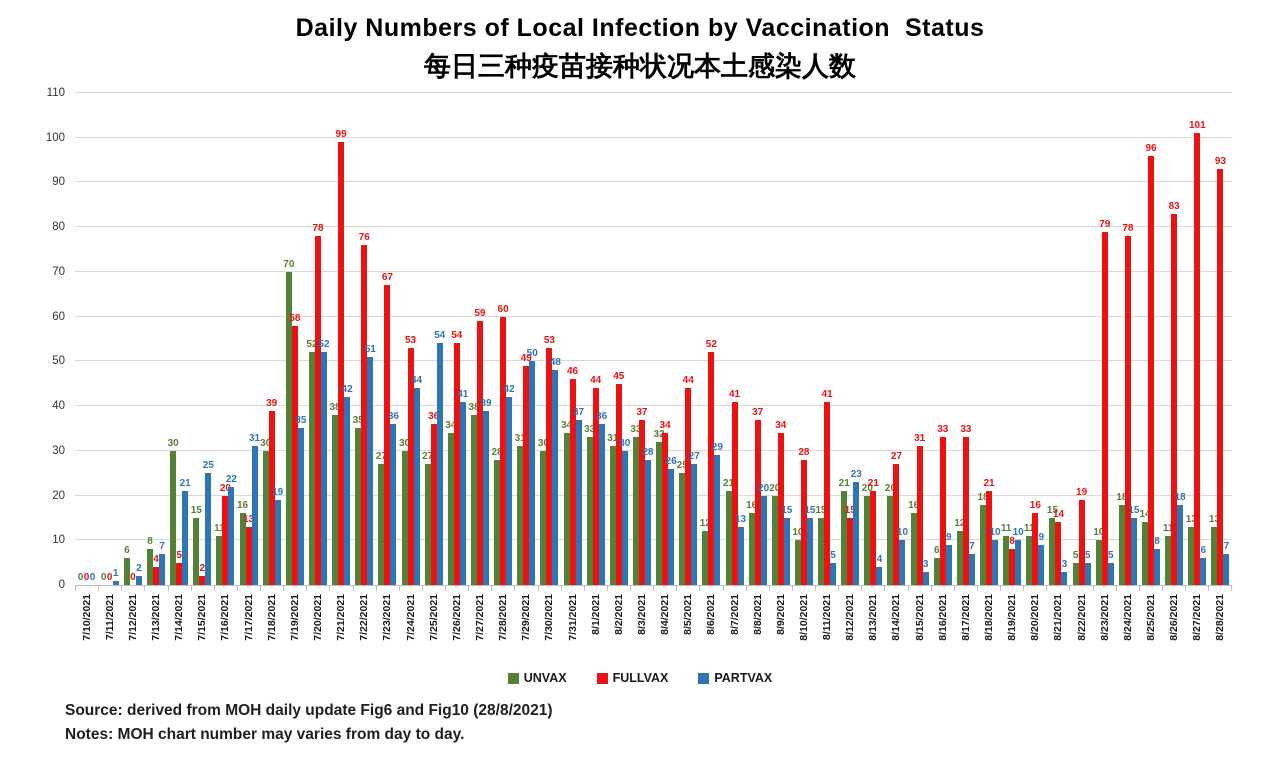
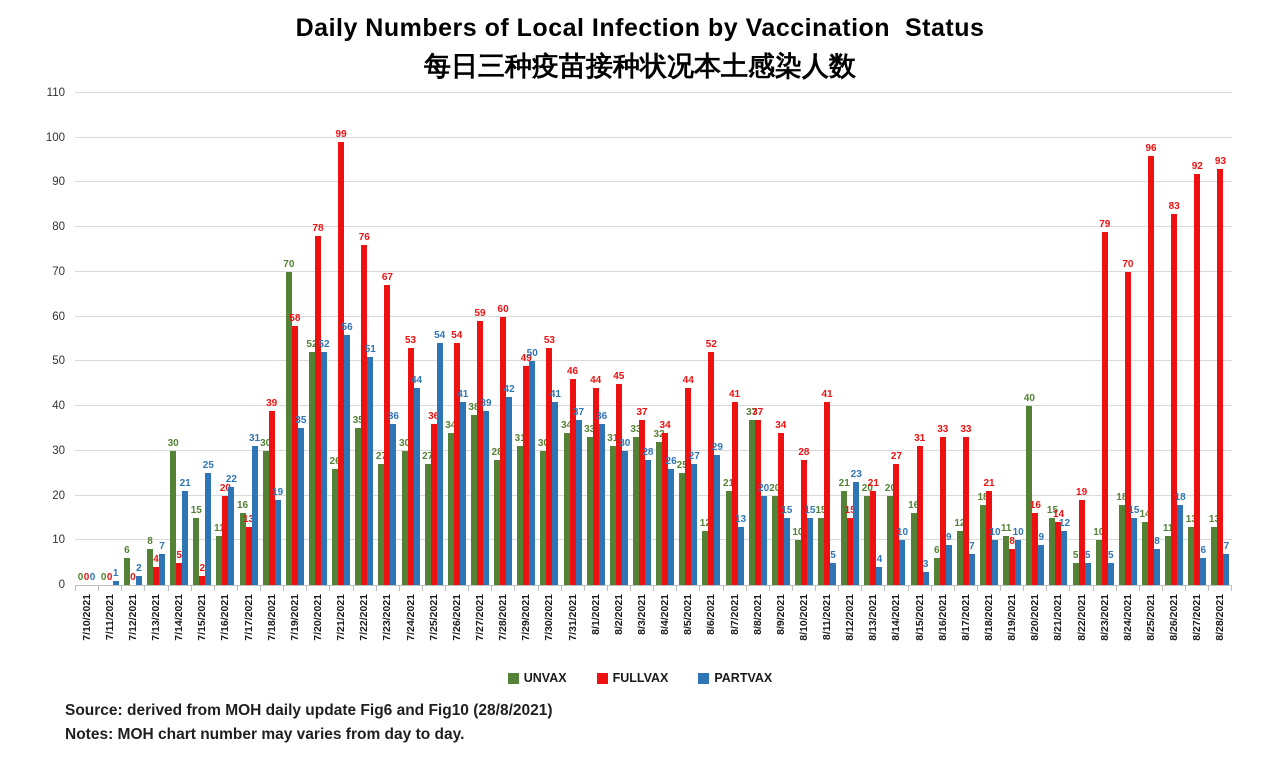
UNVAX/7/21/2021: 38 -> 26
PARTVAX/7/21/2021: 42 -> 56
PARTVAX/7/30/2021: 48 -> 41
UNVAX/8/8/2021: 16 -> 37
UNVAX/8/20/2021: 11 -> 40
PARTVAX/8/21/2021: 3 -> 12
FULLVAX/8/24/2021: 78 -> 70
FULLVAX/8/27/2021: 101 -> 92
